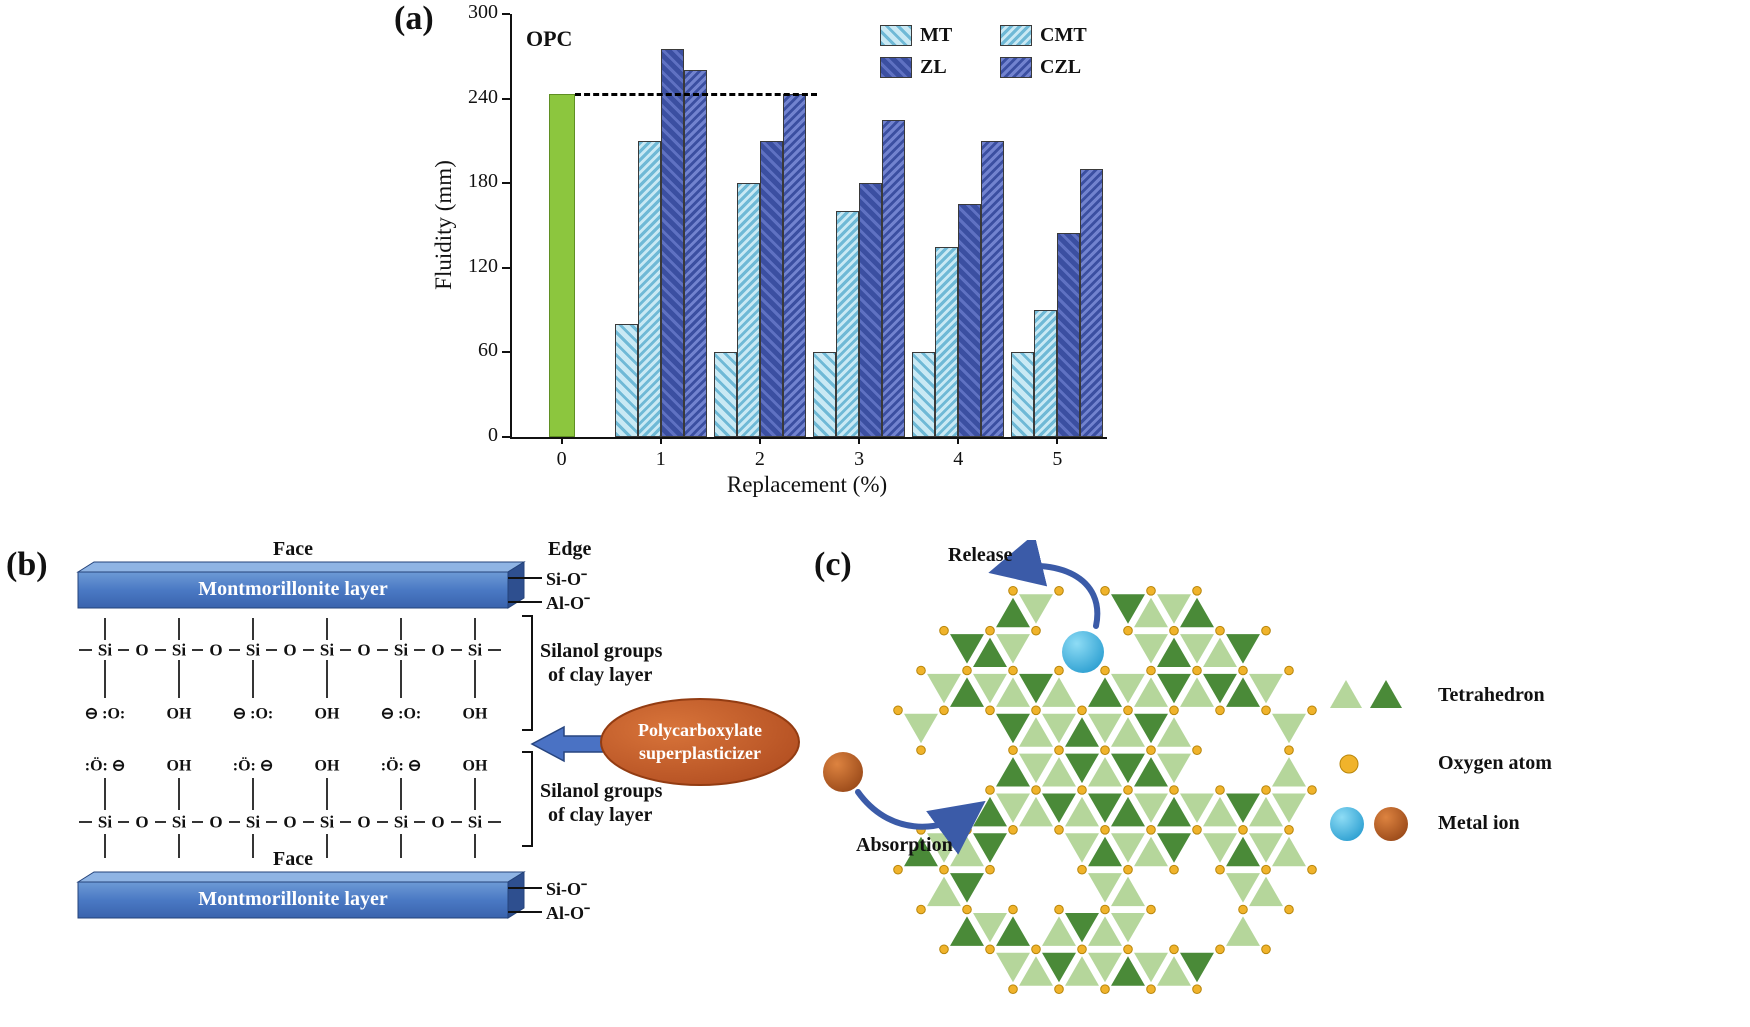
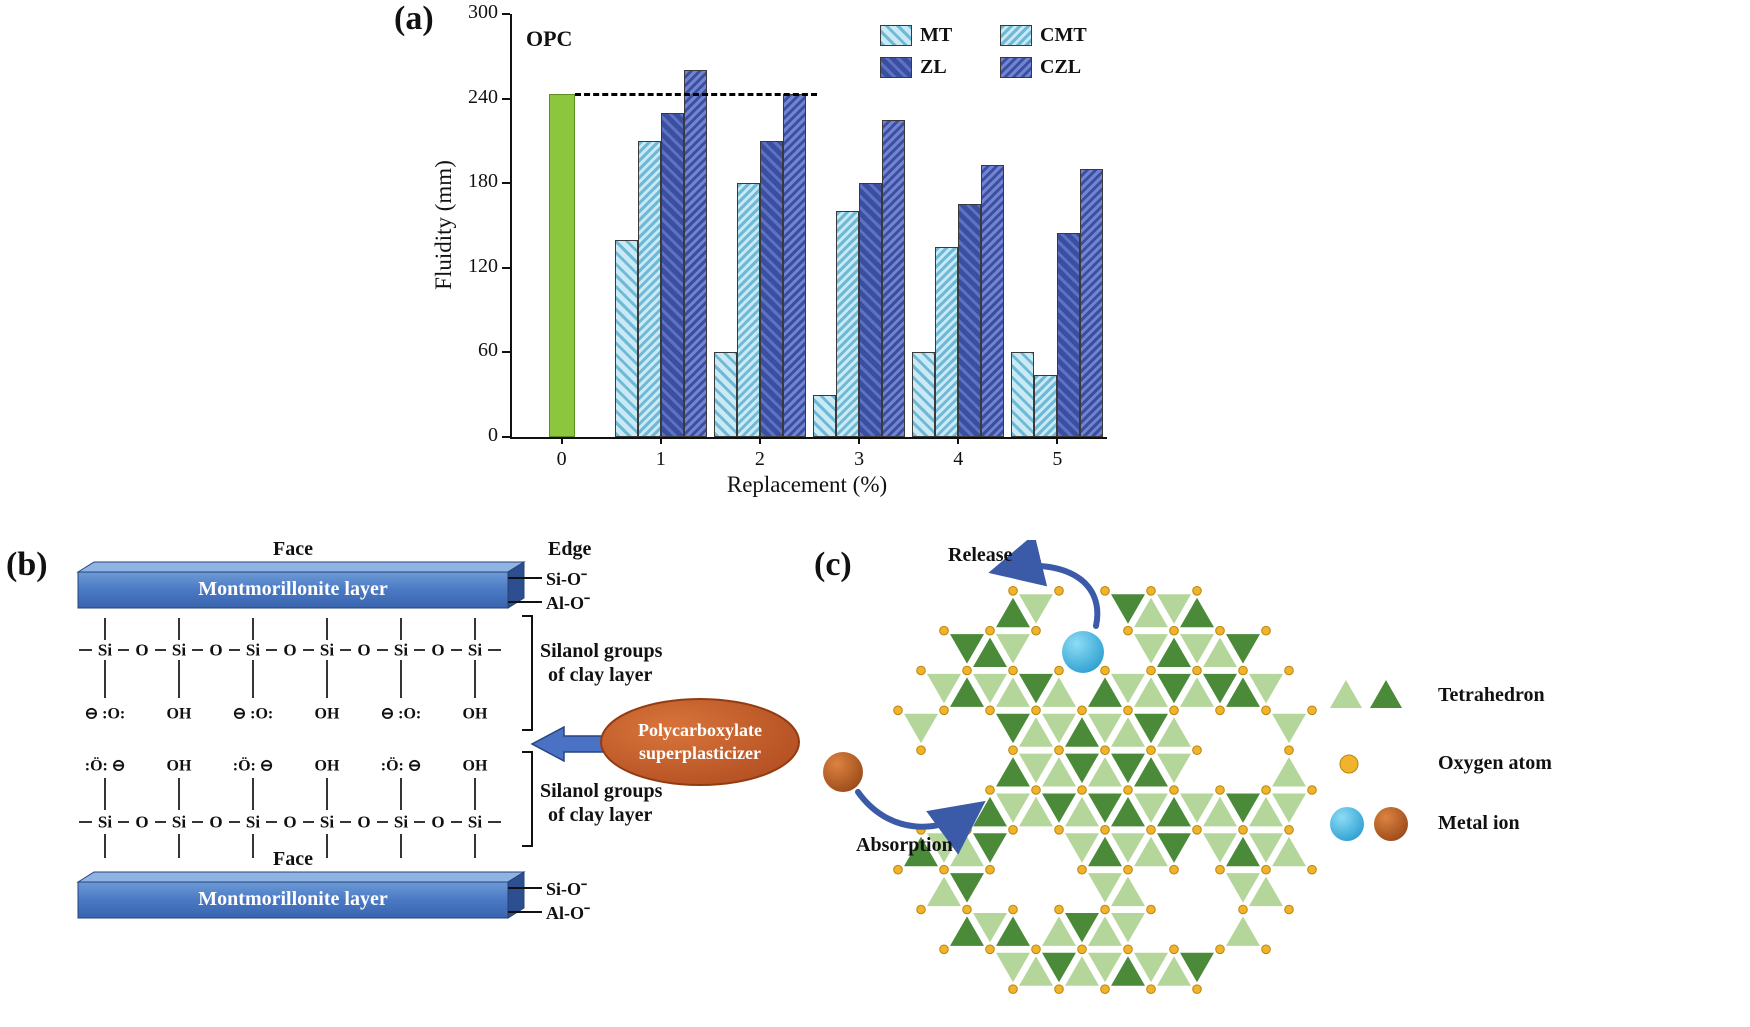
MT/1: 80 -> 140
ZL/1: 275 -> 230
MT/3: 60 -> 30
CZL/4: 210 -> 193
CMT/5: 90 -> 44
